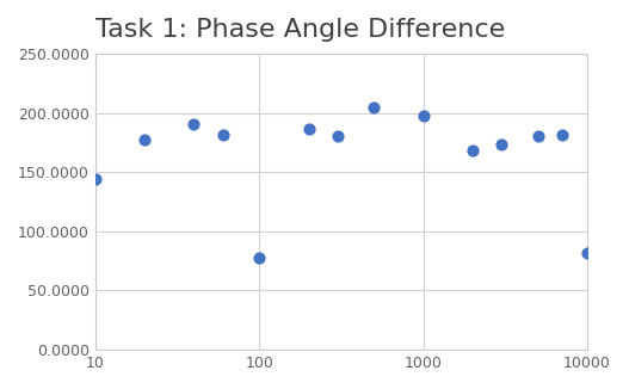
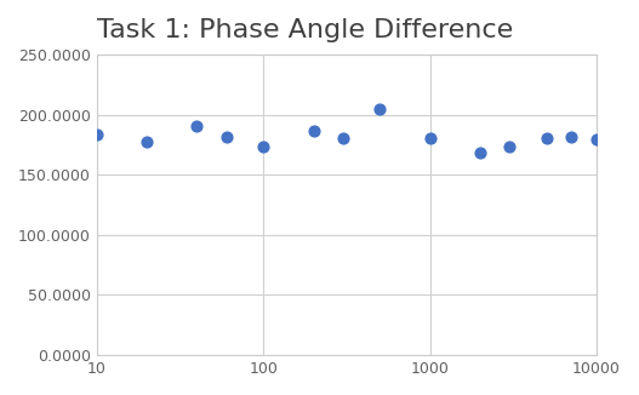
10: 144 -> 183
100: 78 -> 173
1000: 198 -> 180
10000: 82 -> 179
